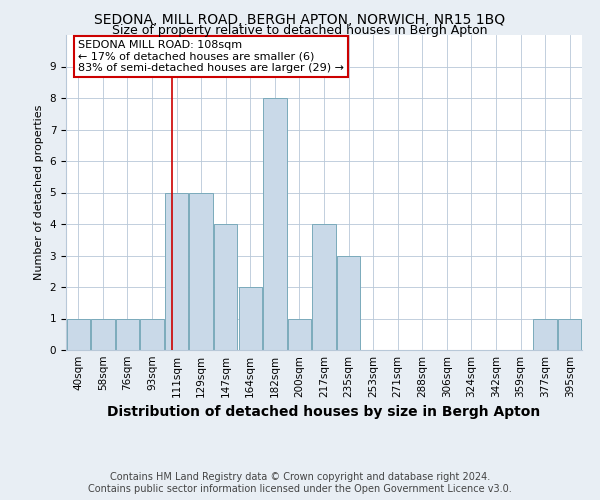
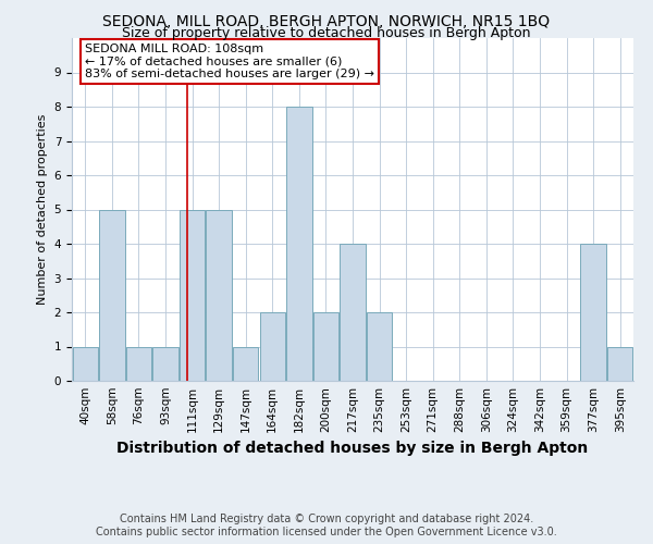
58sqm: 1 -> 5
147sqm: 4 -> 1
200sqm: 1 -> 2
235sqm: 3 -> 2
377sqm: 1 -> 4
